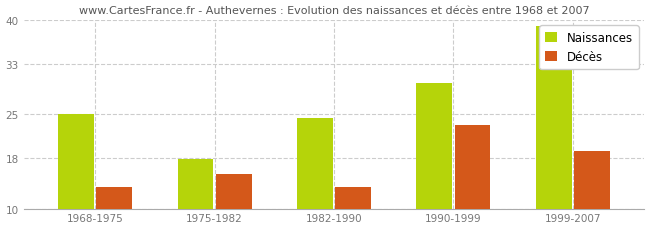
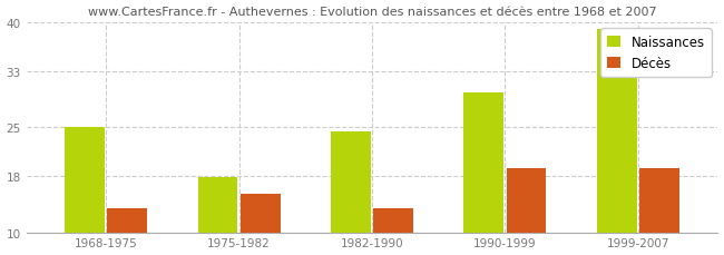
Décès/1990-1999: 23.2 -> 19.2
